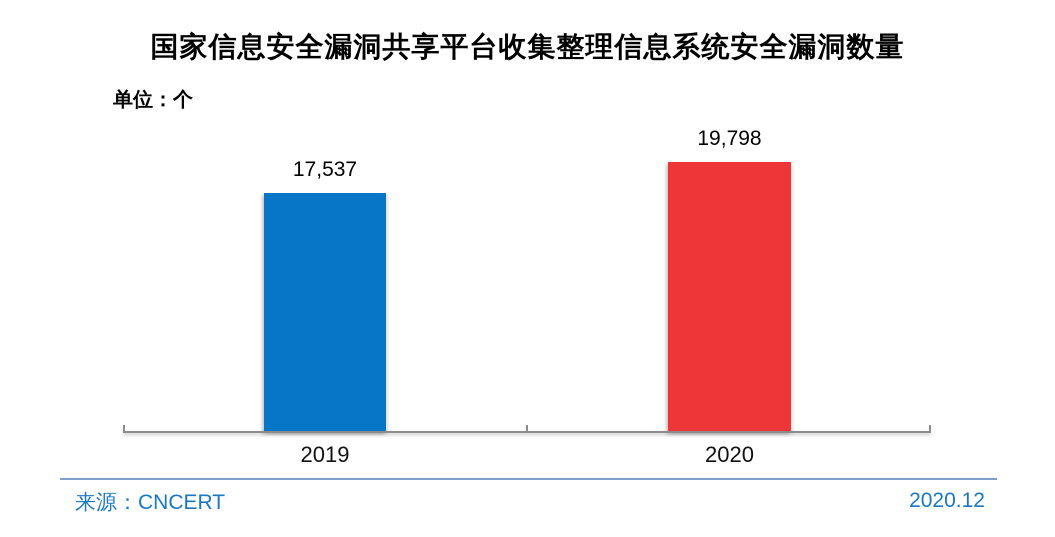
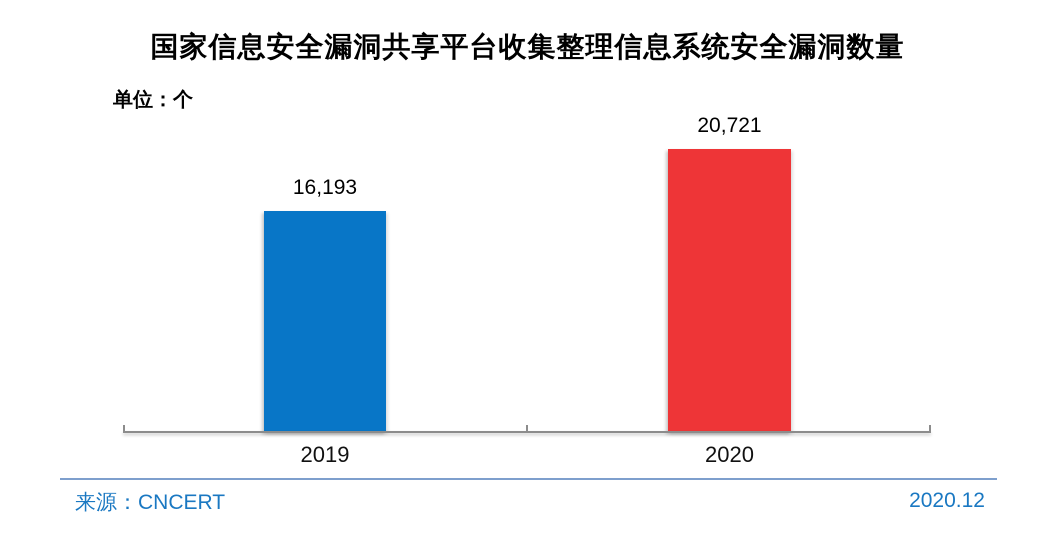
2019: 17,537 -> 16,193
2020: 19,798 -> 20,721
